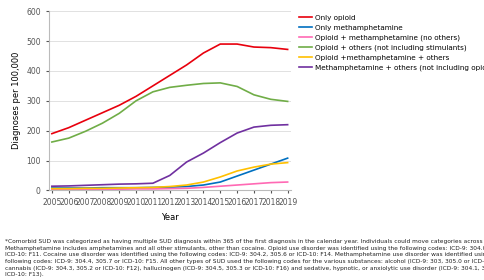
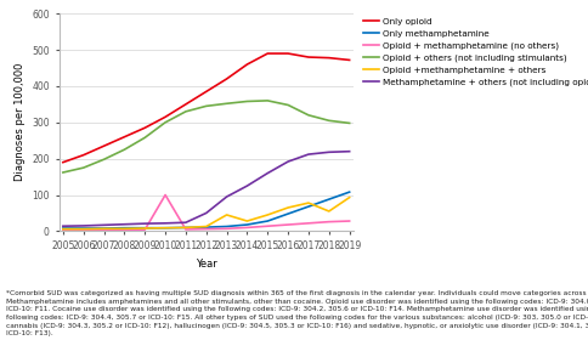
Opioid + methamphetamine (no others)/2010: 5 -> 100
Opioid +methamphetamine + others/2013: 18 -> 45
Opioid +methamphetamine + others/2018: 88 -> 55
